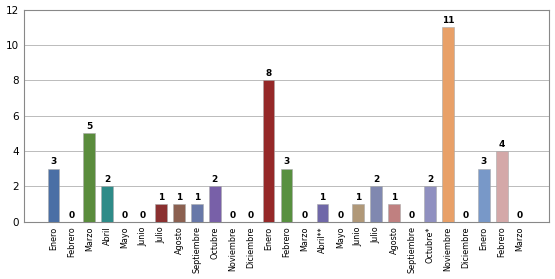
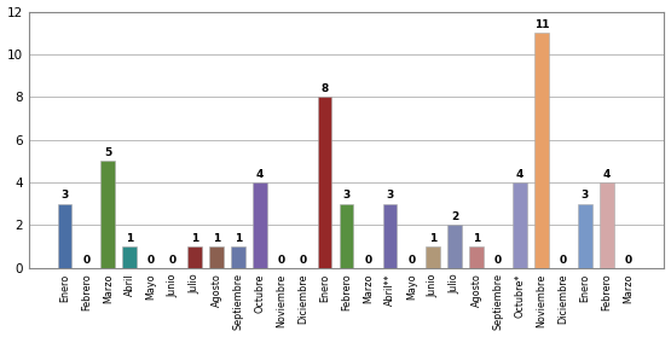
Abril: 2 -> 1
Octubre: 2 -> 4
Abril**: 1 -> 3
Octubre*: 2 -> 4
